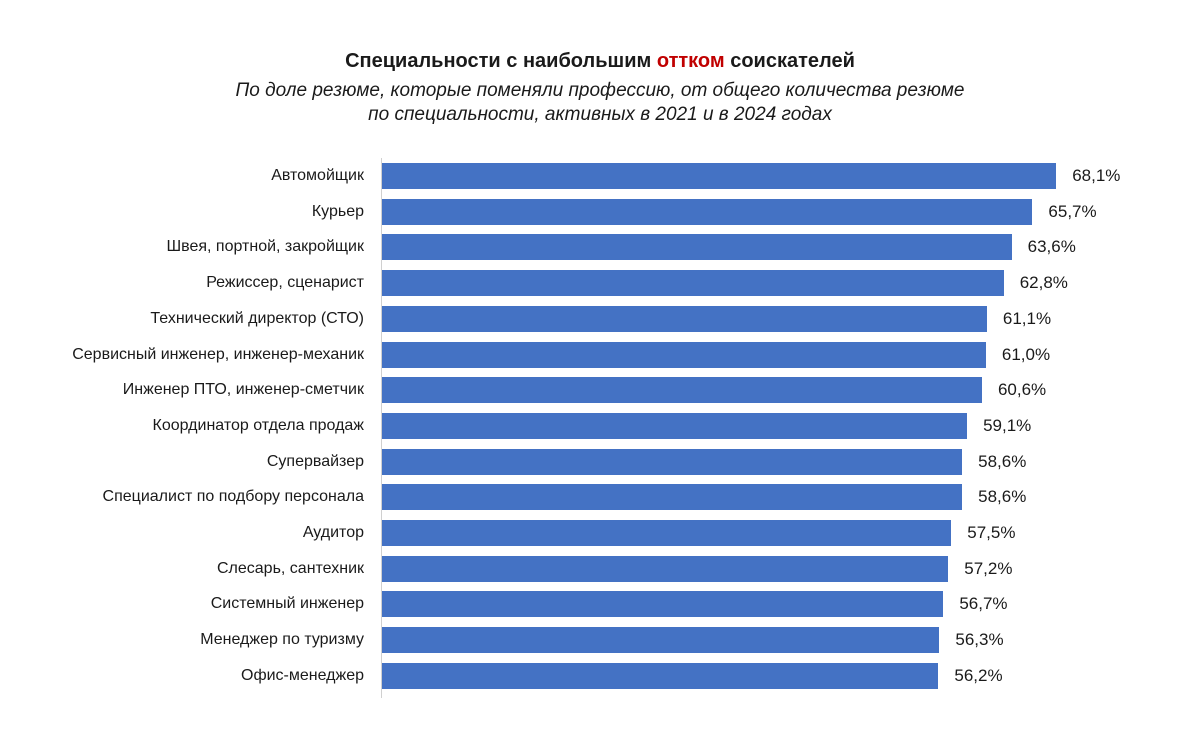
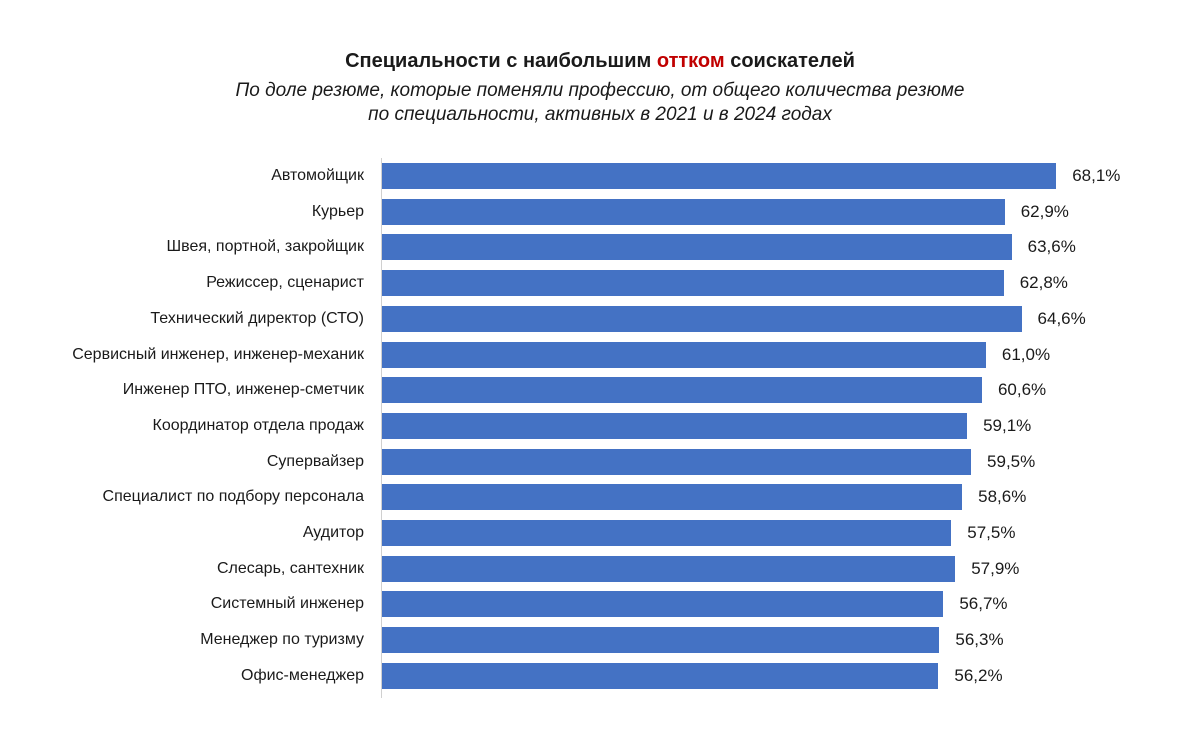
Курьер: 65,7% -> 62,9%
Технический директор (СТО): 61,1% -> 64,6%
Супервайзер: 58,6% -> 59,5%
Слесарь, сантехник: 57,2% -> 57,9%
